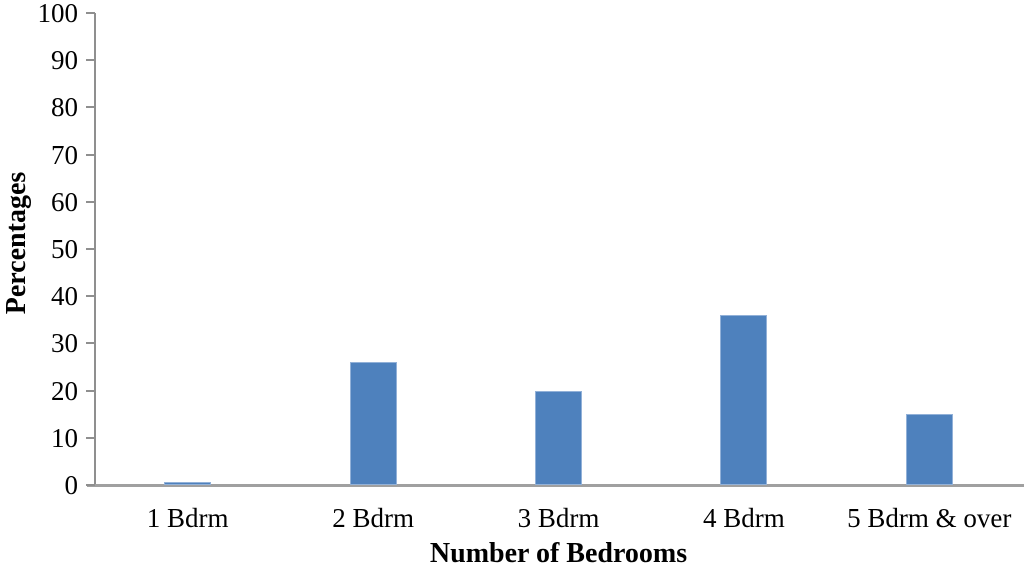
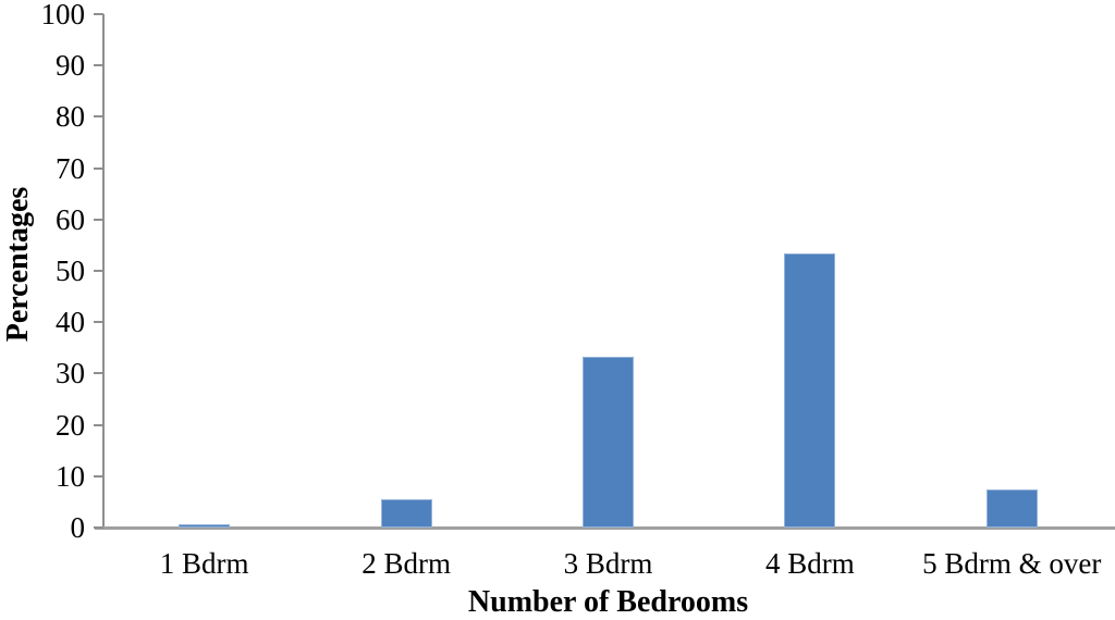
2 Bdrm: 26 -> 6
3 Bdrm: 20 -> 33
4 Bdrm: 36 -> 53
5 Bdrm & over: 15 -> 7
